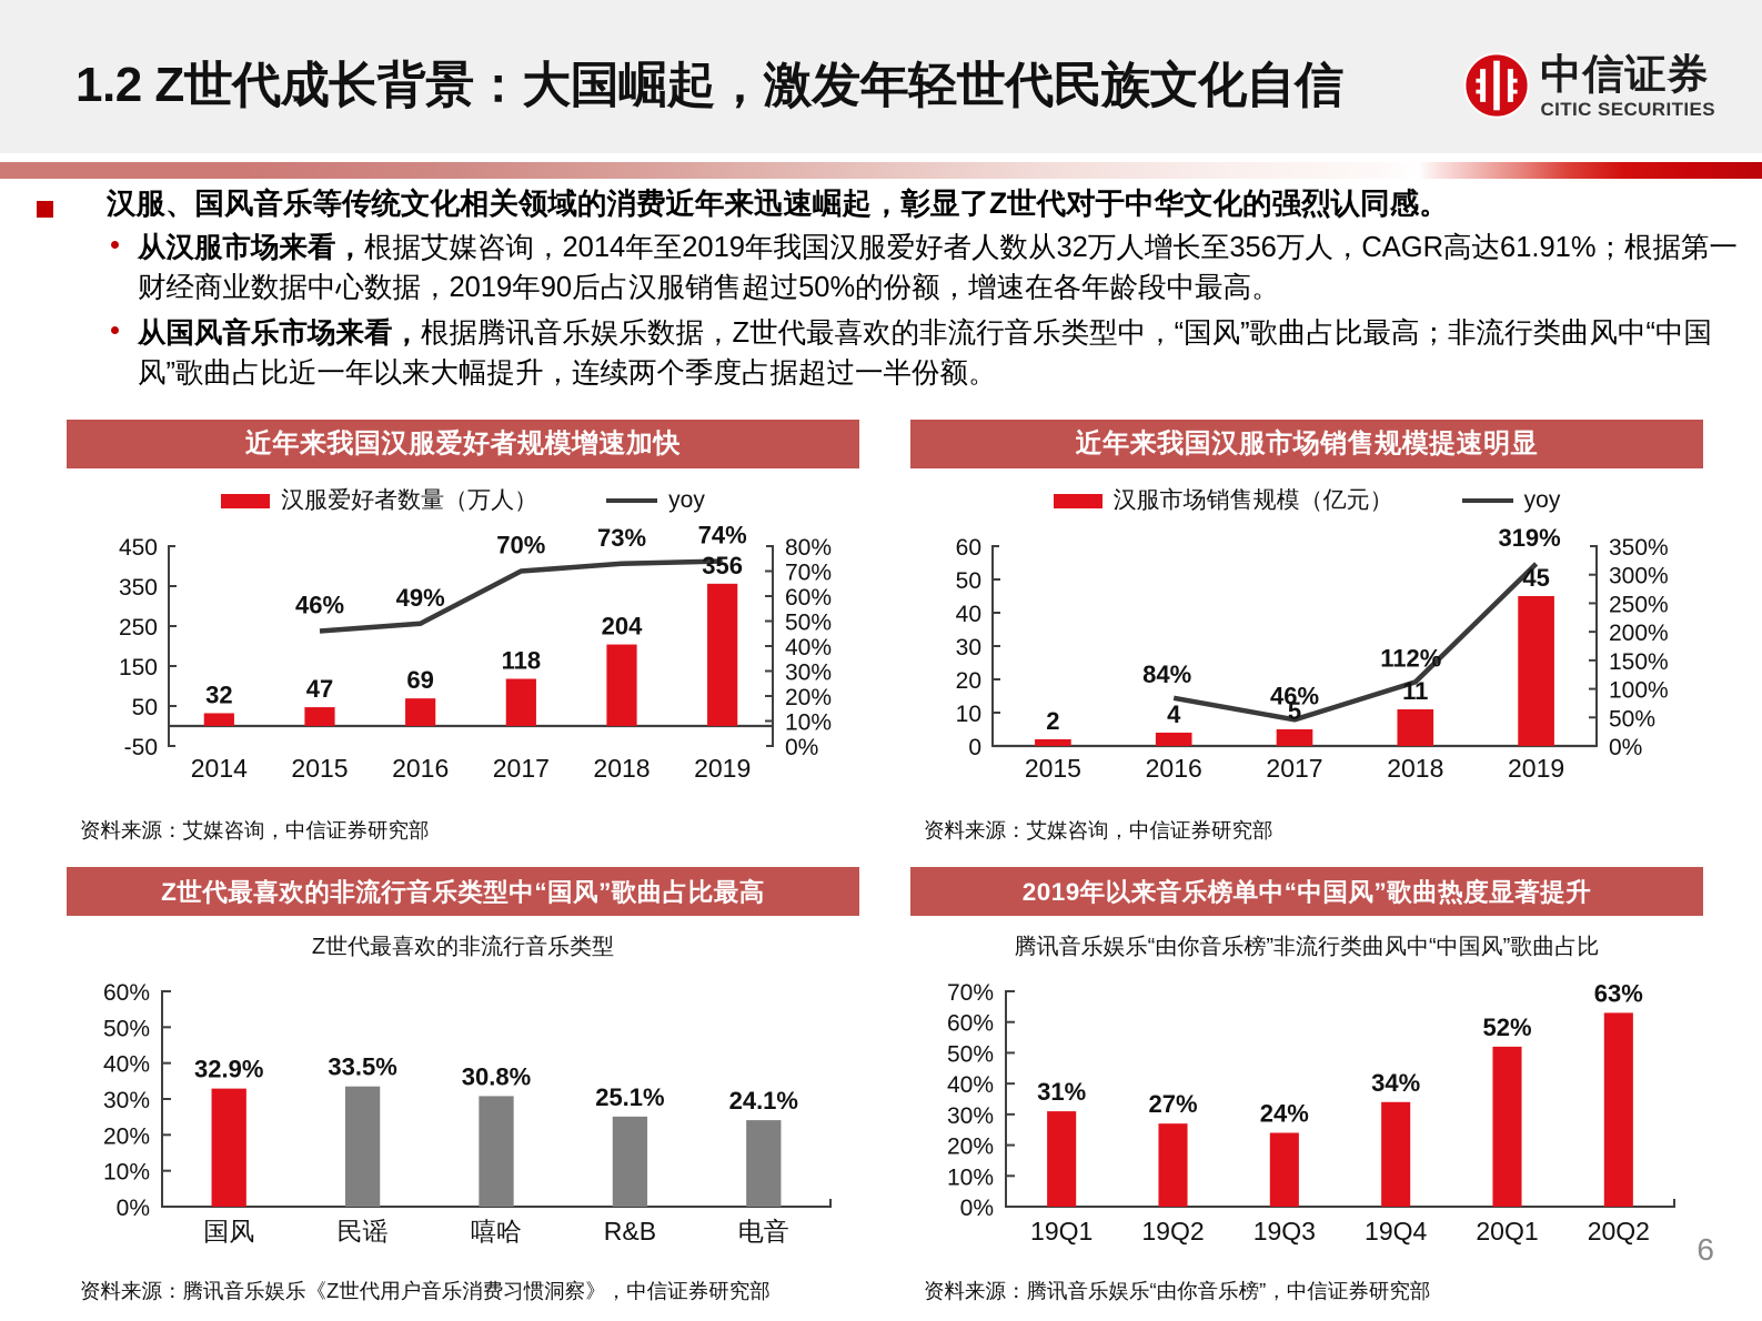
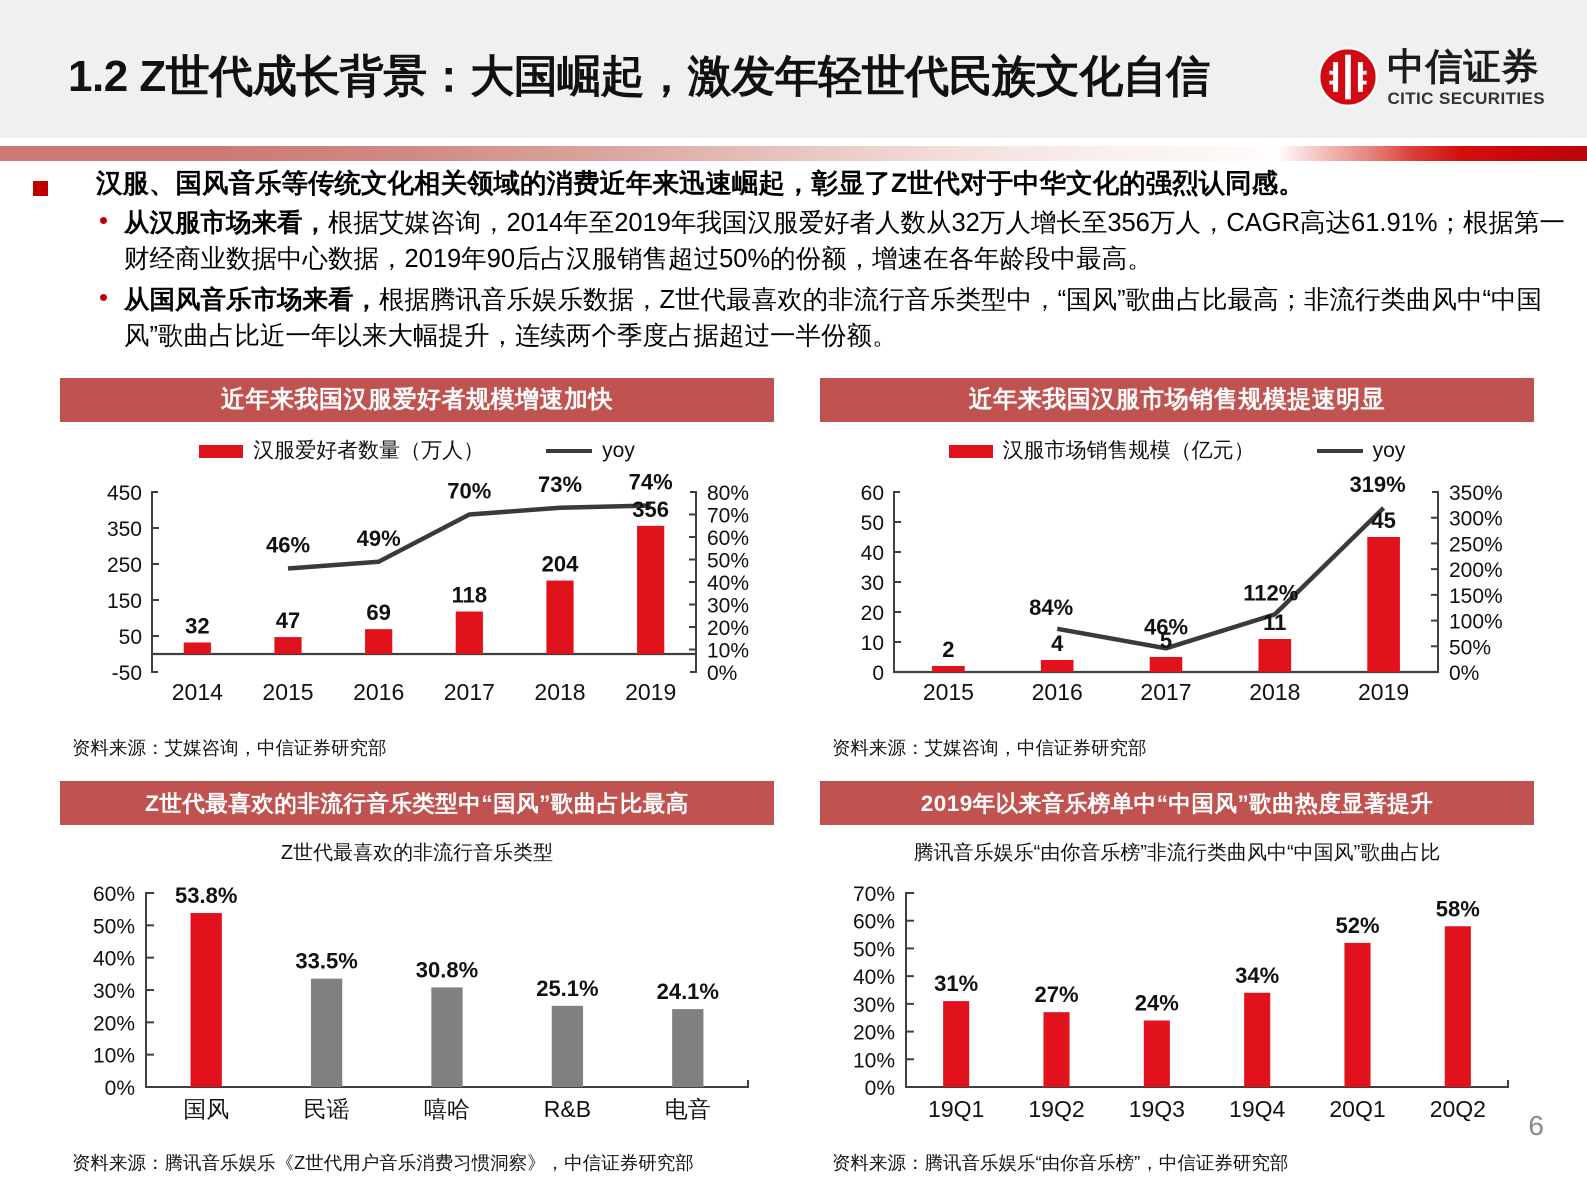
Z世代最喜欢的非流行音乐类型/国风: 32.9% -> 53.8%
腾讯音乐娱乐“由你音乐榜”非流行类曲风中“中国风”歌曲占比/20Q2: 63% -> 58%
